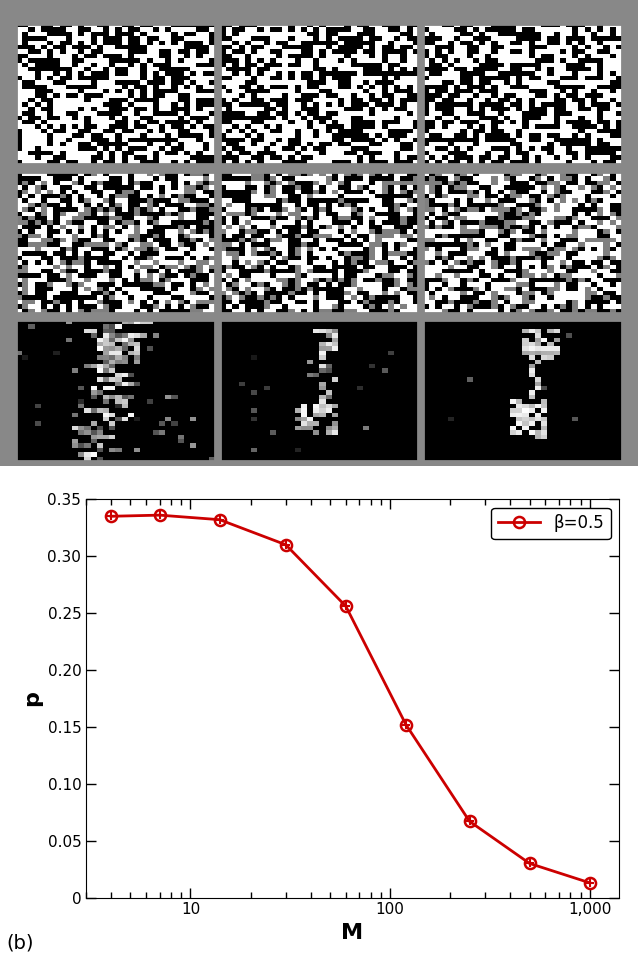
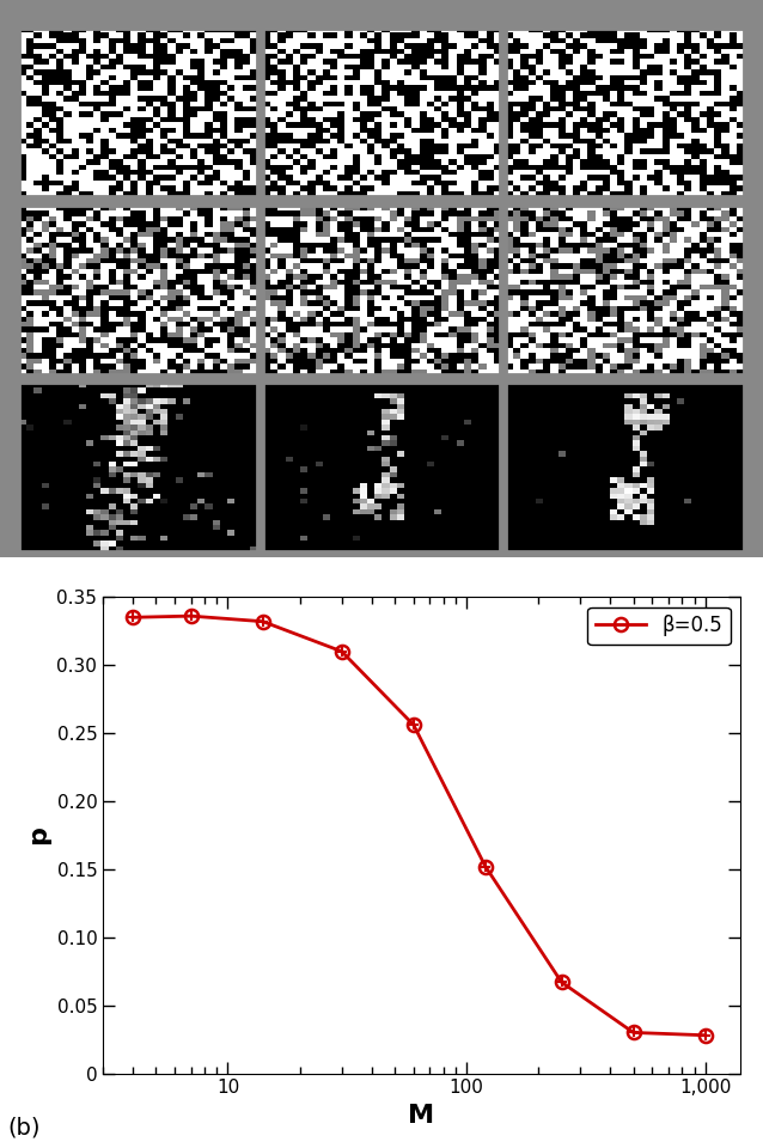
1,000: 0.013 -> 0.028
